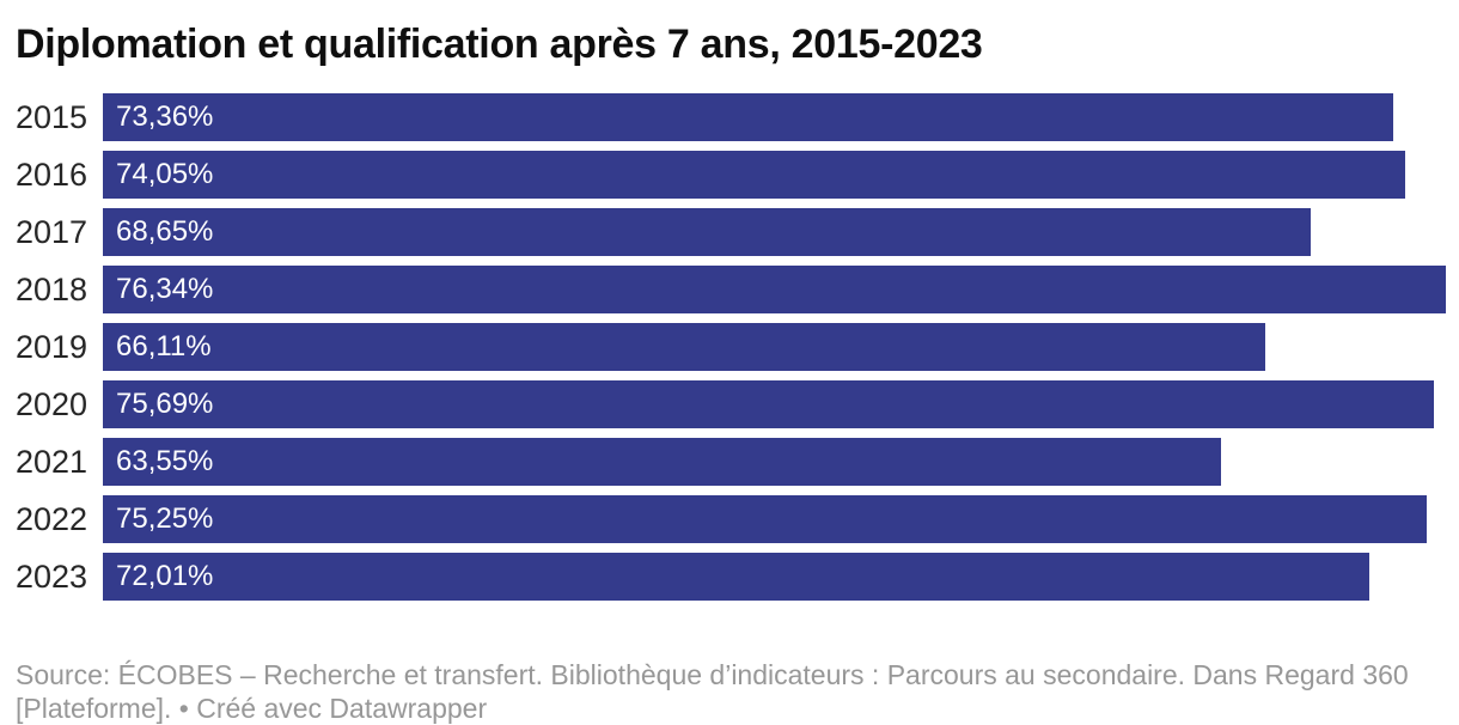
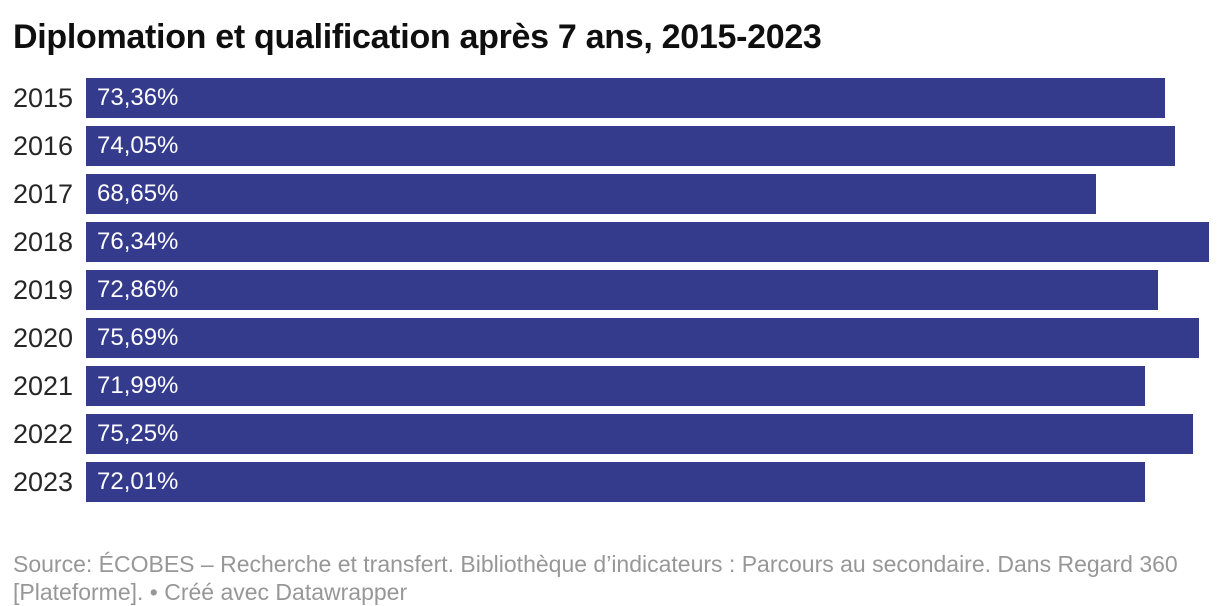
2019: 66,11% -> 72,86%
2021: 63,55% -> 71,99%
